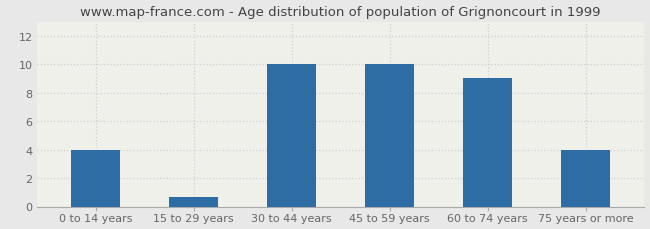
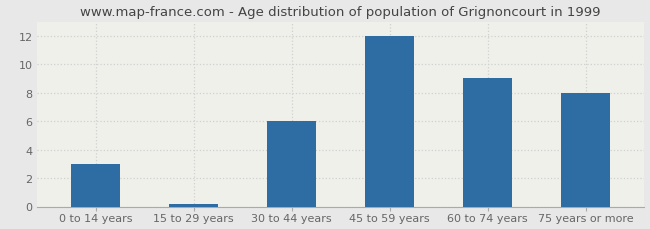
0 to 14 years: 4.0 -> 3.0
15 to 29 years: 0.7 -> 0.2
30 to 44 years: 10.0 -> 6.0
45 to 59 years: 10.0 -> 12.0
75 years or more: 4.0 -> 8.0
